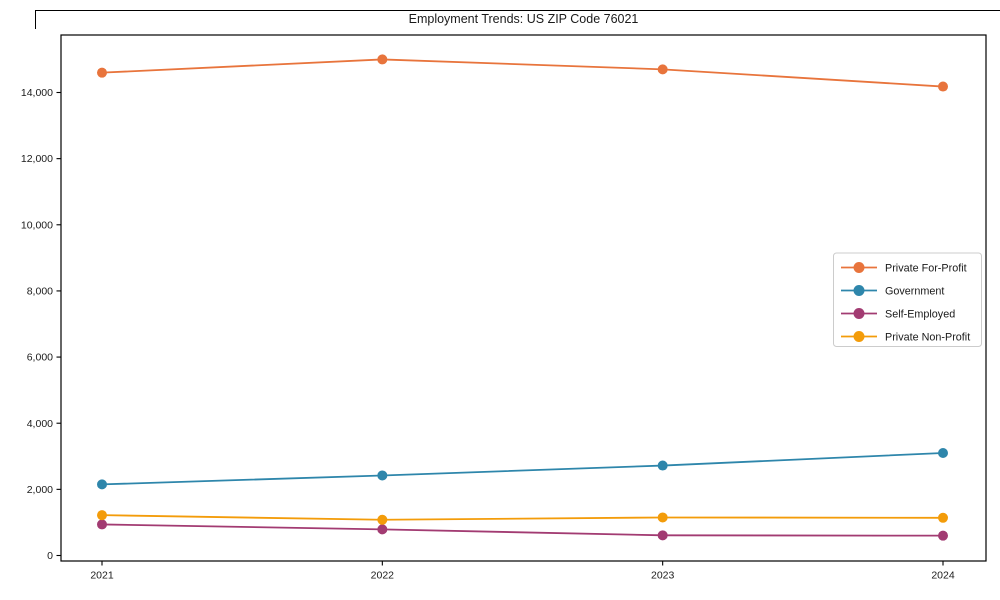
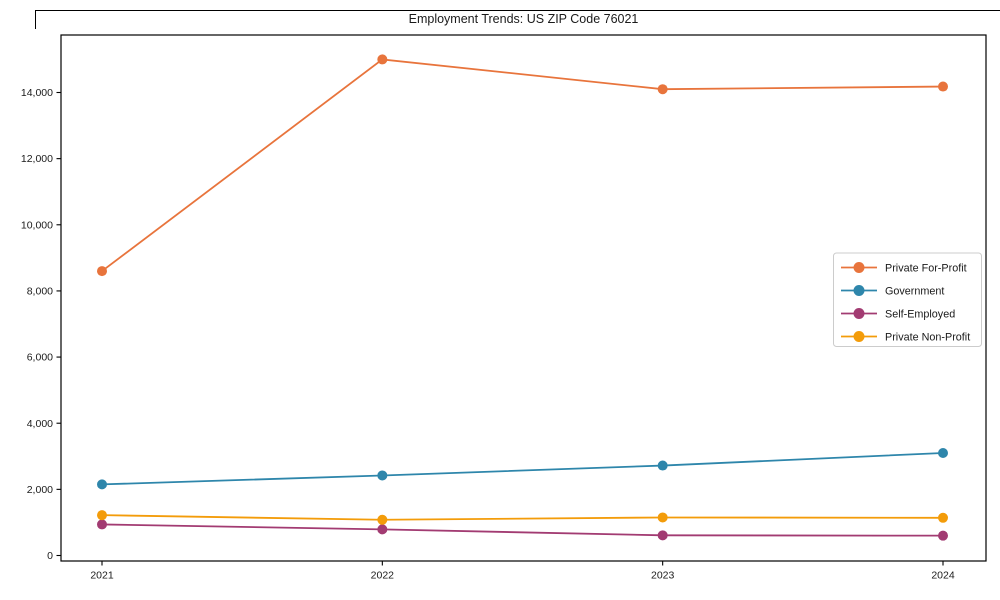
Private For-Profit/2021: 14600 -> 8600
Private For-Profit/2023: 14700 -> 14100
